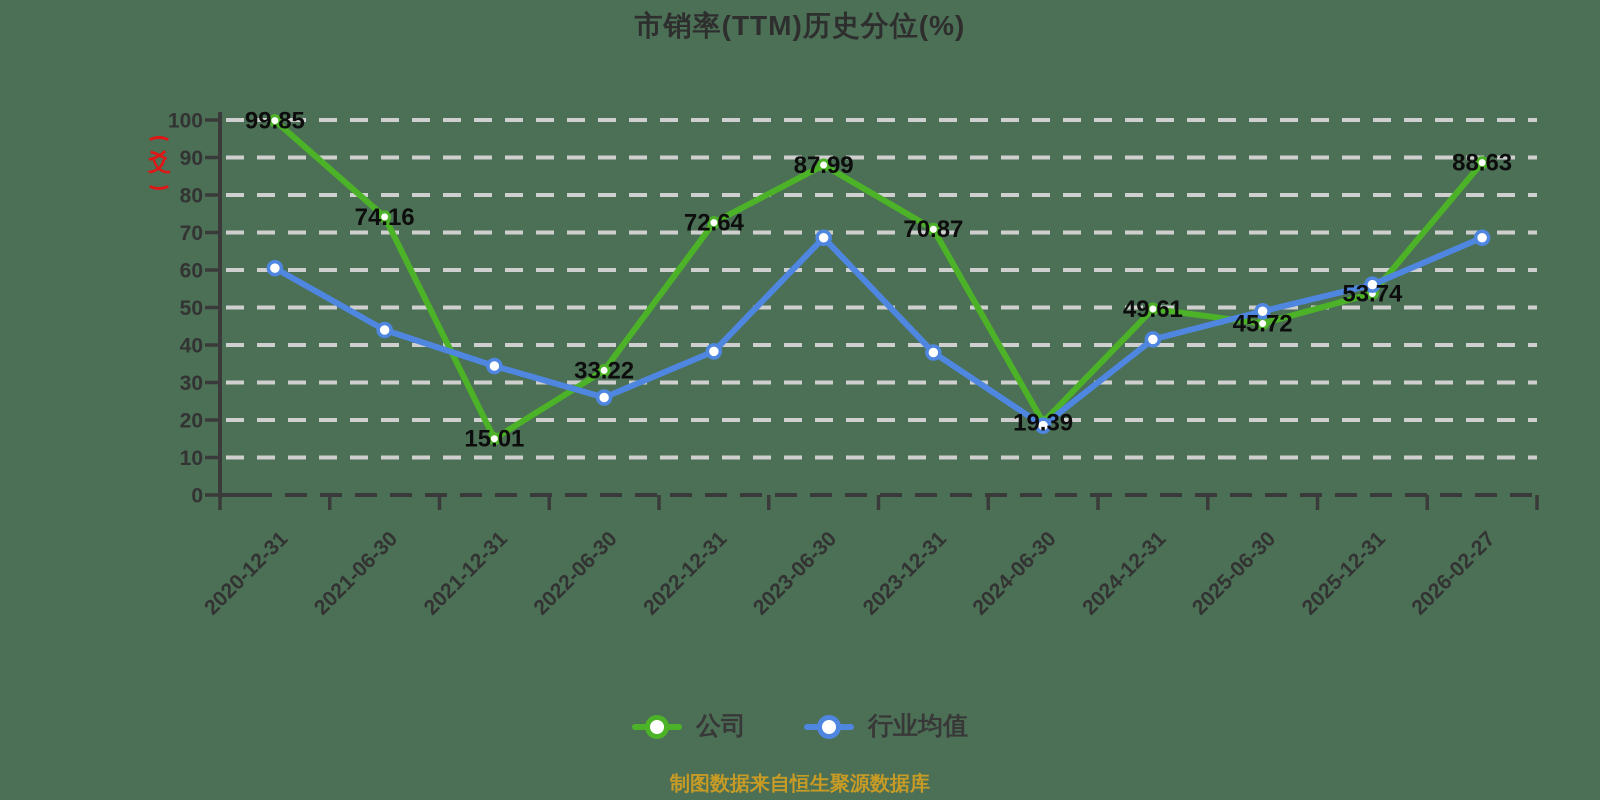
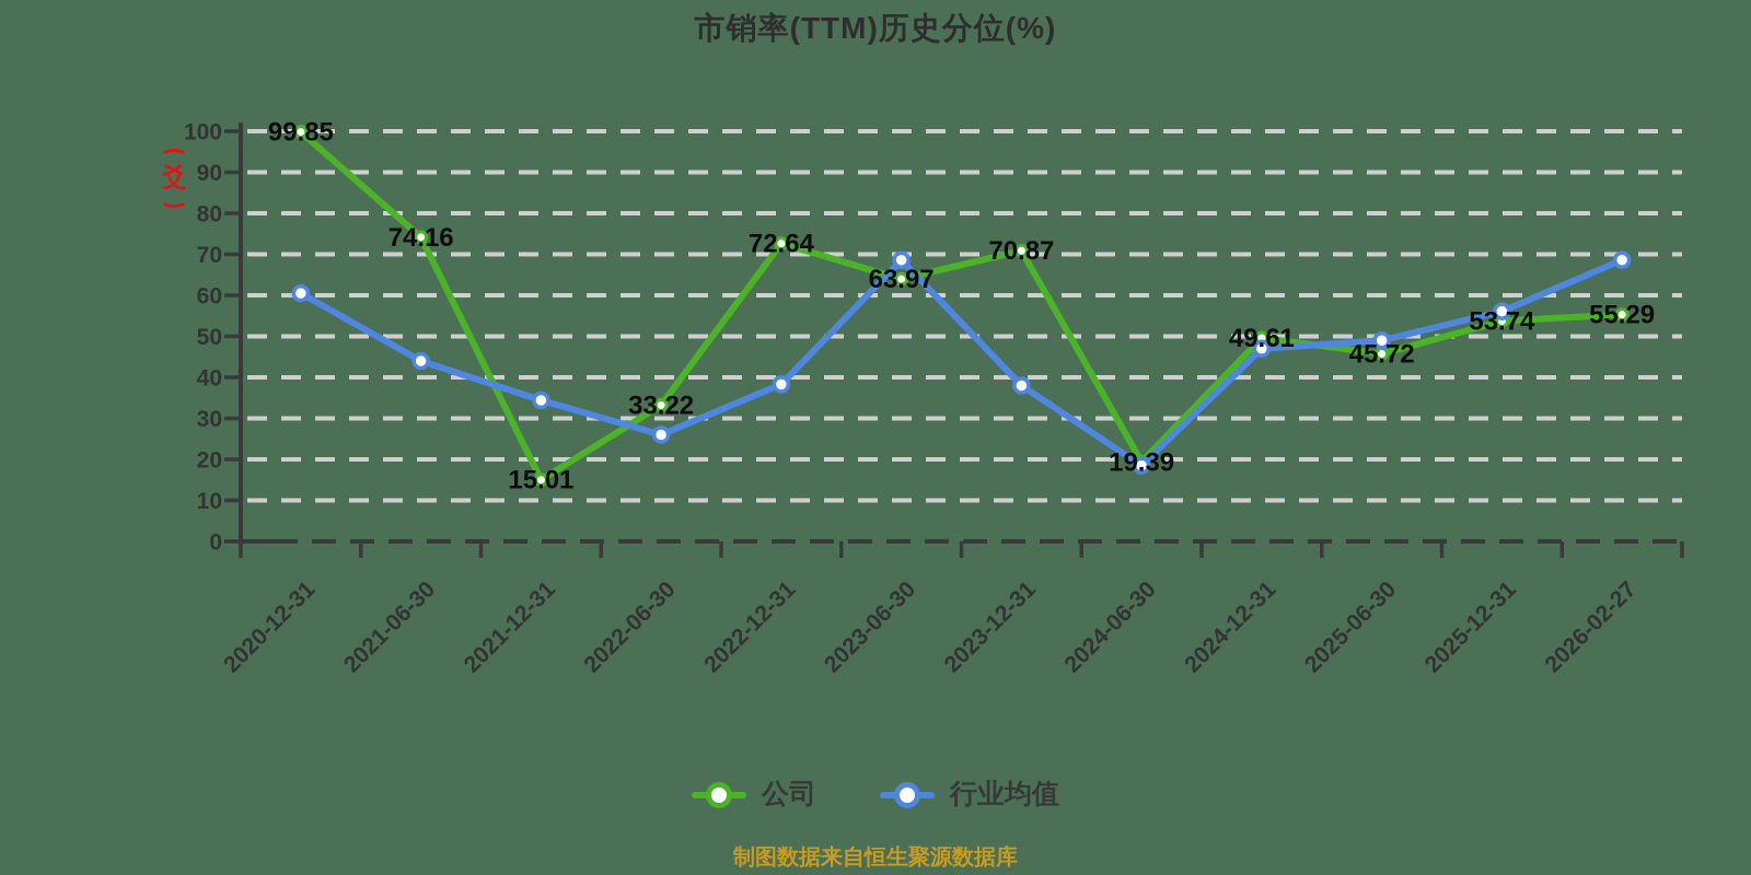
公司/2023-06-30: 87.99 -> 63.97
行业均值/2024-12-31: 42 -> 47
公司/2026-02-27: 88.63 -> 55.29
